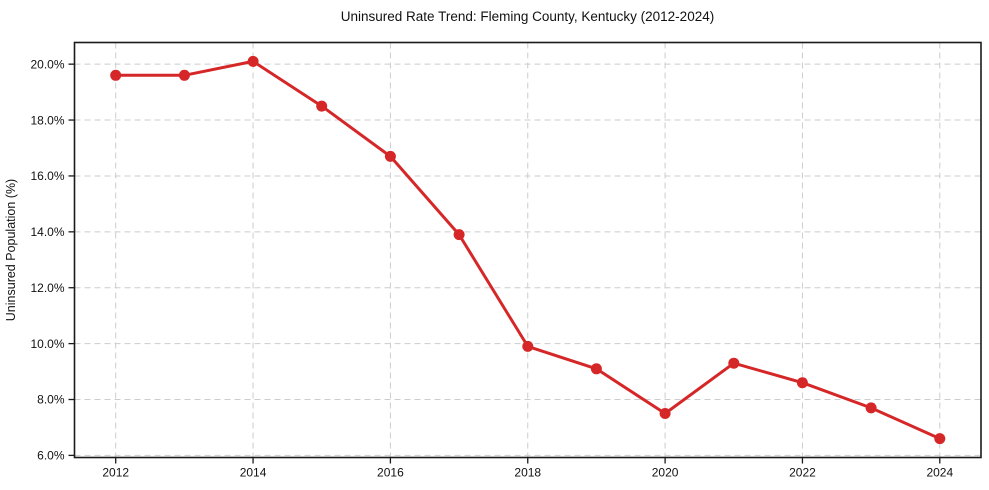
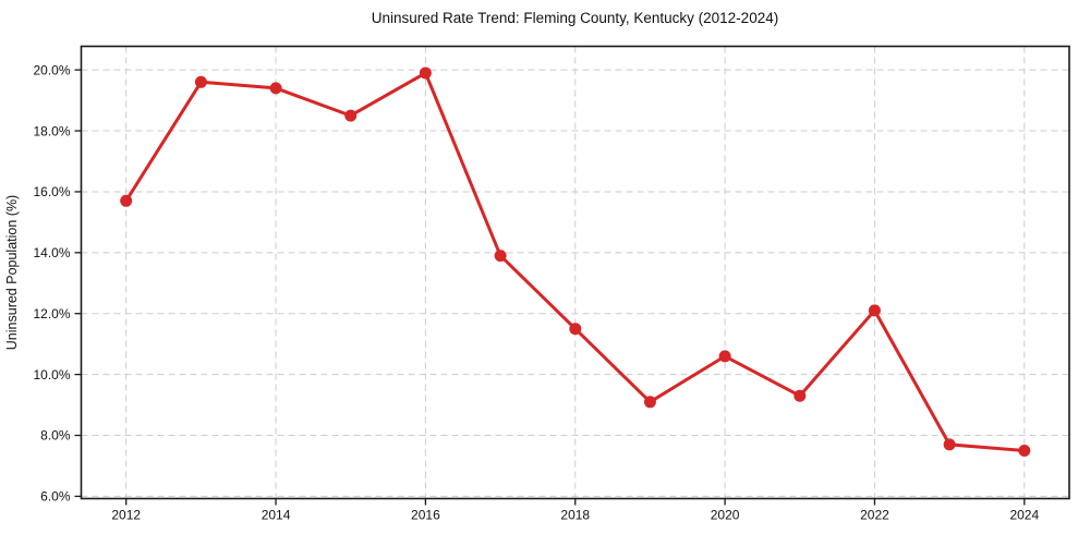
2012: 19.6% -> 15.7%
2014: 20.1% -> 19.4%
2016: 16.7% -> 19.9%
2018: 9.9% -> 11.5%
2020: 7.5% -> 10.6%
2022: 8.6% -> 12.1%
2024: 6.6% -> 7.5%
